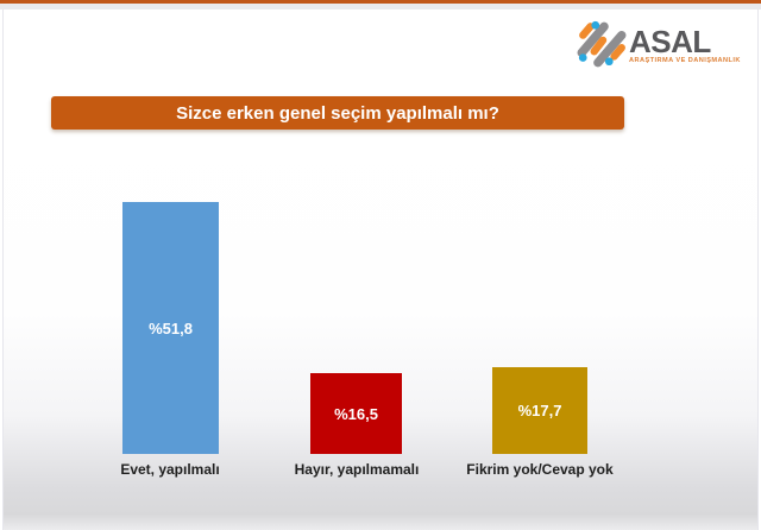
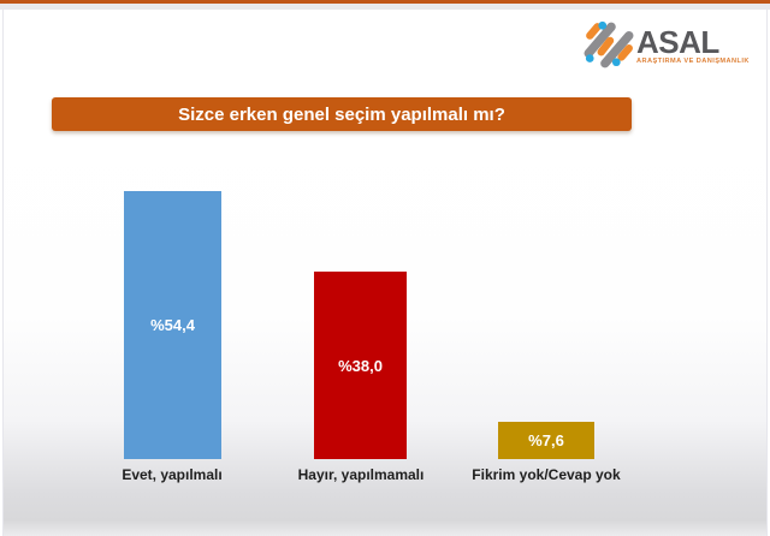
Evet, yapılmalı: 51,8 -> 54,4
Hayır, yapılmamalı: 16,5 -> 38,0
Fikrim yok/Cevap yok: 17,7 -> 7,6
